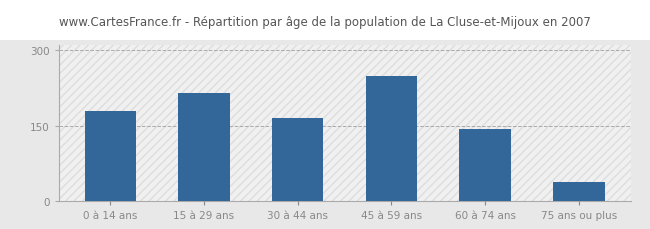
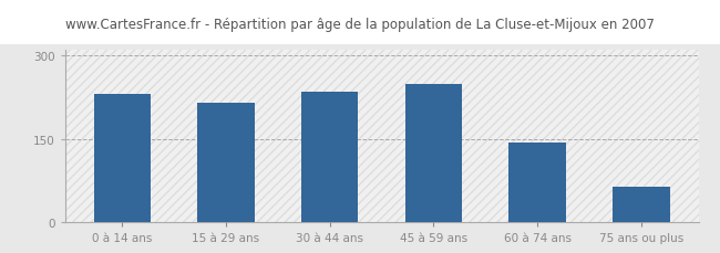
0 à 14 ans: 180 -> 230
30 à 44 ans: 166 -> 235
75 ans ou plus: 38 -> 65
